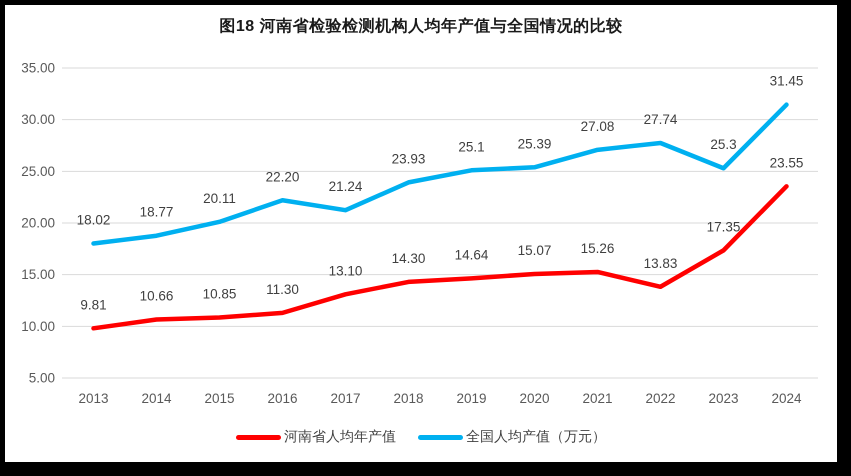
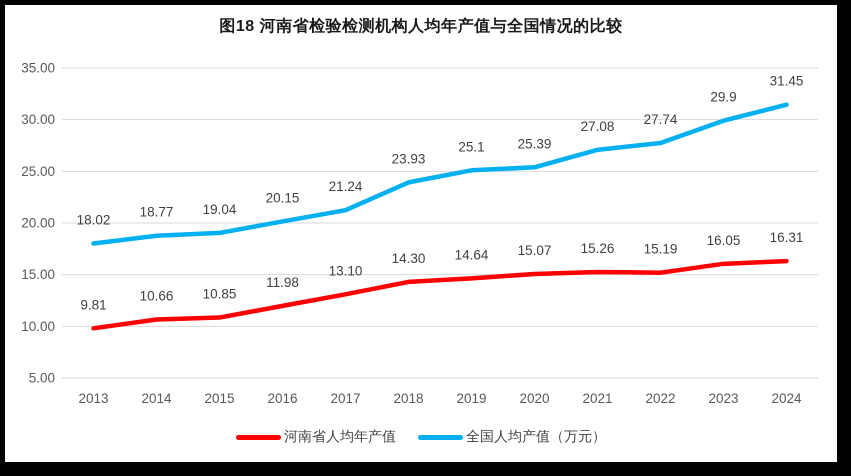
全国人均产值（万元）/2015: 20.11 -> 19.04
河南省人均年产值/2016: 11.30 -> 11.98
全国人均产值（万元）/2016: 22.20 -> 20.15
河南省人均年产值/2022: 13.83 -> 15.19
河南省人均年产值/2023: 17.35 -> 16.05
全国人均产值（万元）/2023: 25.3 -> 29.9
河南省人均年产值/2024: 23.55 -> 16.31
